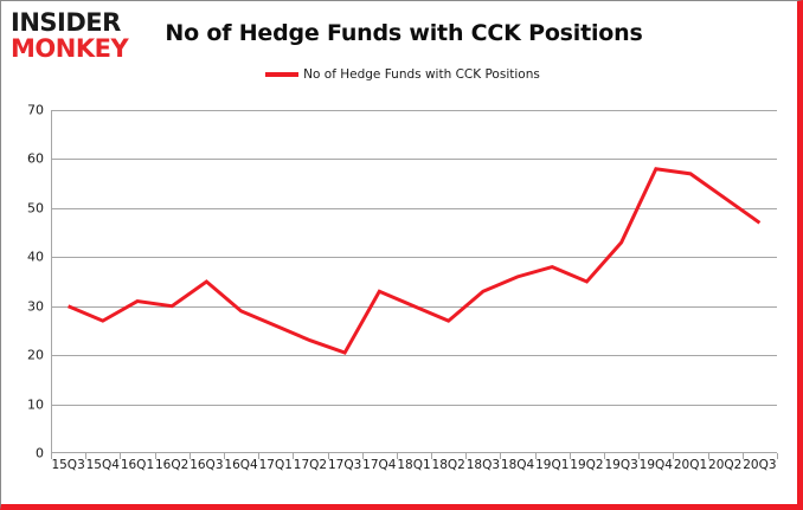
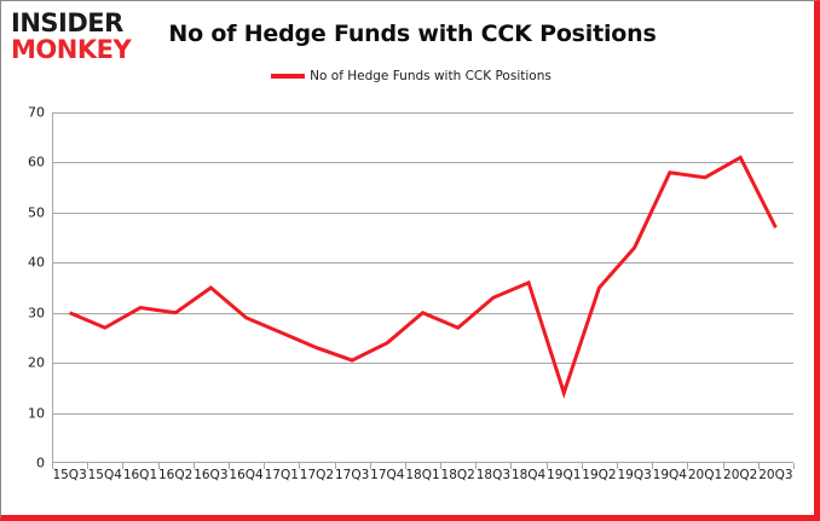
17Q4: 33 -> 24
19Q1: 38 -> 14
20Q2: 52 -> 61
